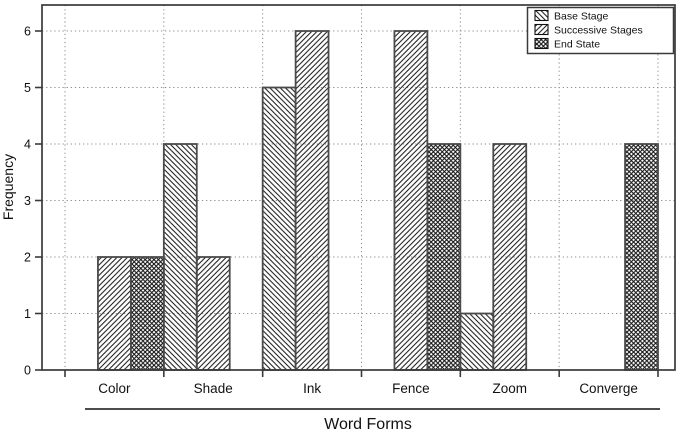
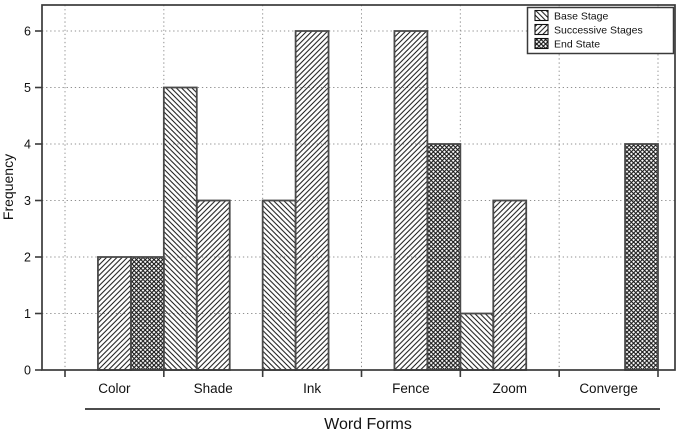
Base Stage/Shade: 4 -> 5
Successive Stages/Shade: 2 -> 3
Base Stage/Ink: 5 -> 3
Successive Stages/Zoom: 4 -> 3
